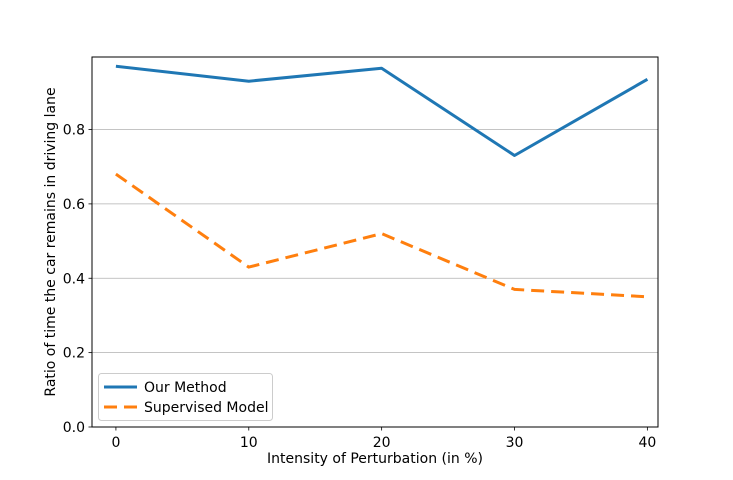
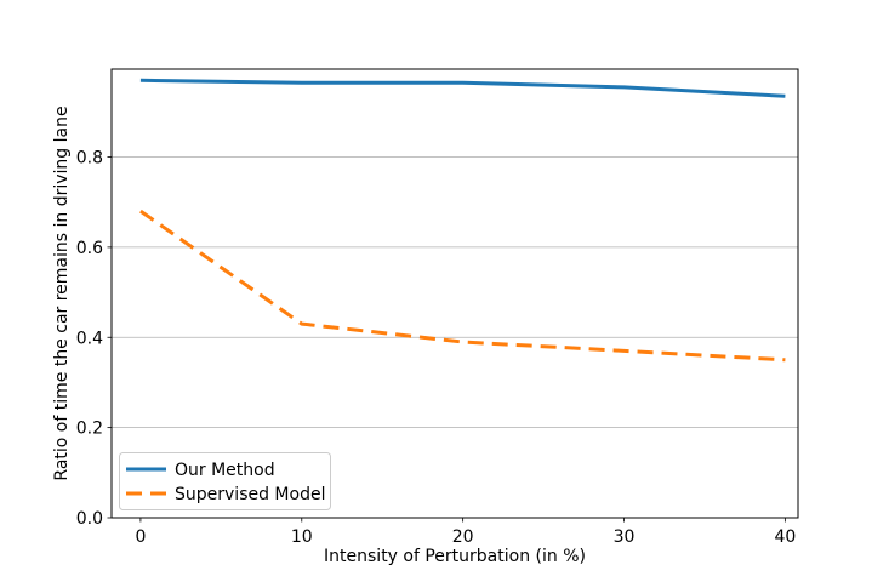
Our Method/10: 0.93 -> 0.96
Supervised Model/20: 0.52 -> 0.39
Our Method/30: 0.73 -> 0.95
